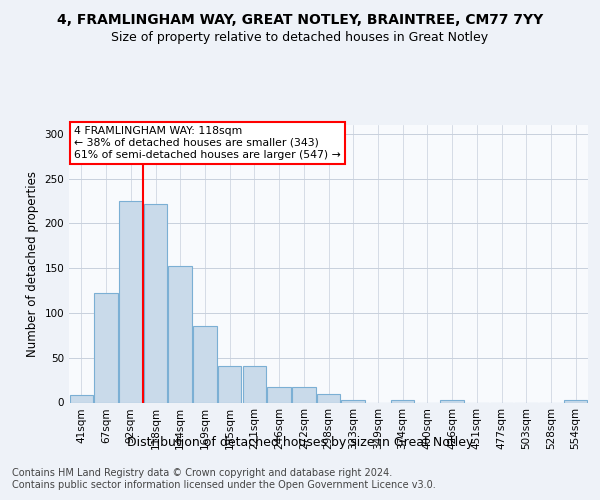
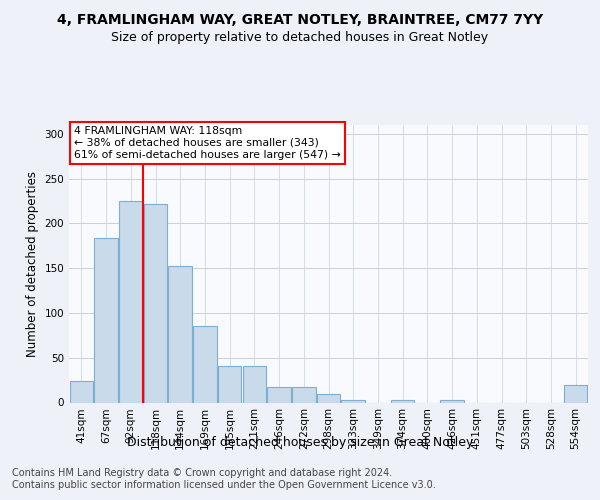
41sqm: 8 -> 24
67sqm: 122 -> 184
554sqm: 3 -> 20
